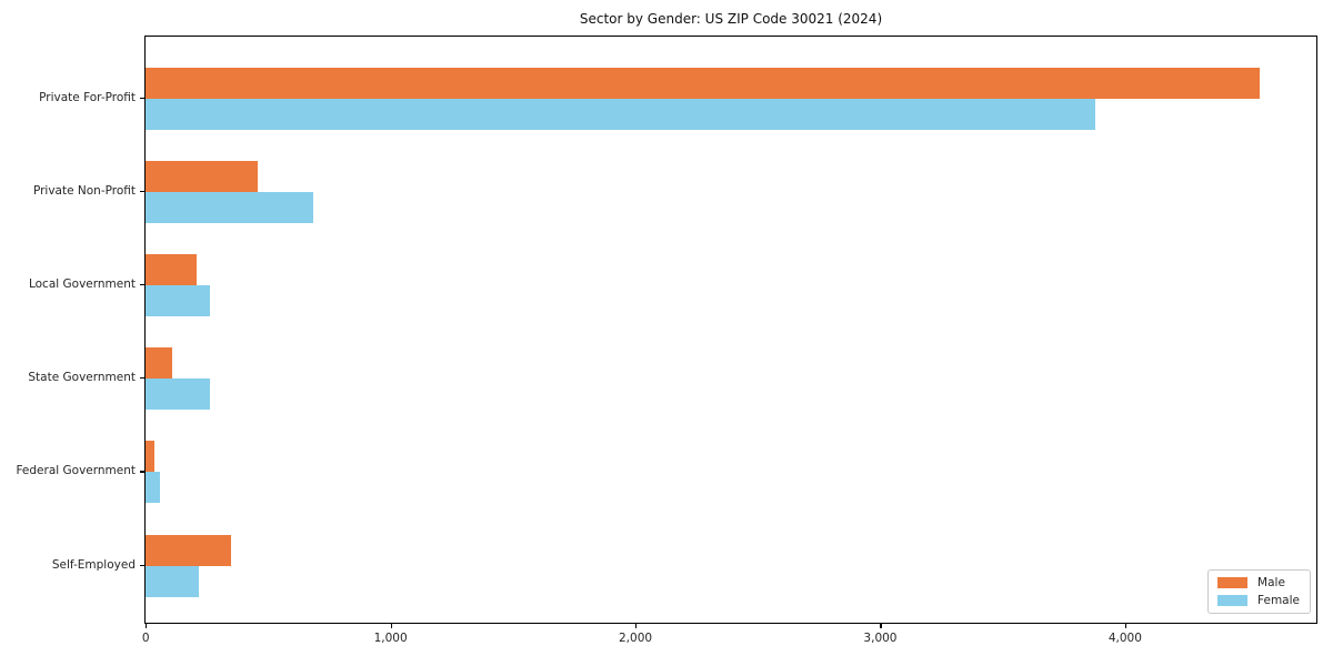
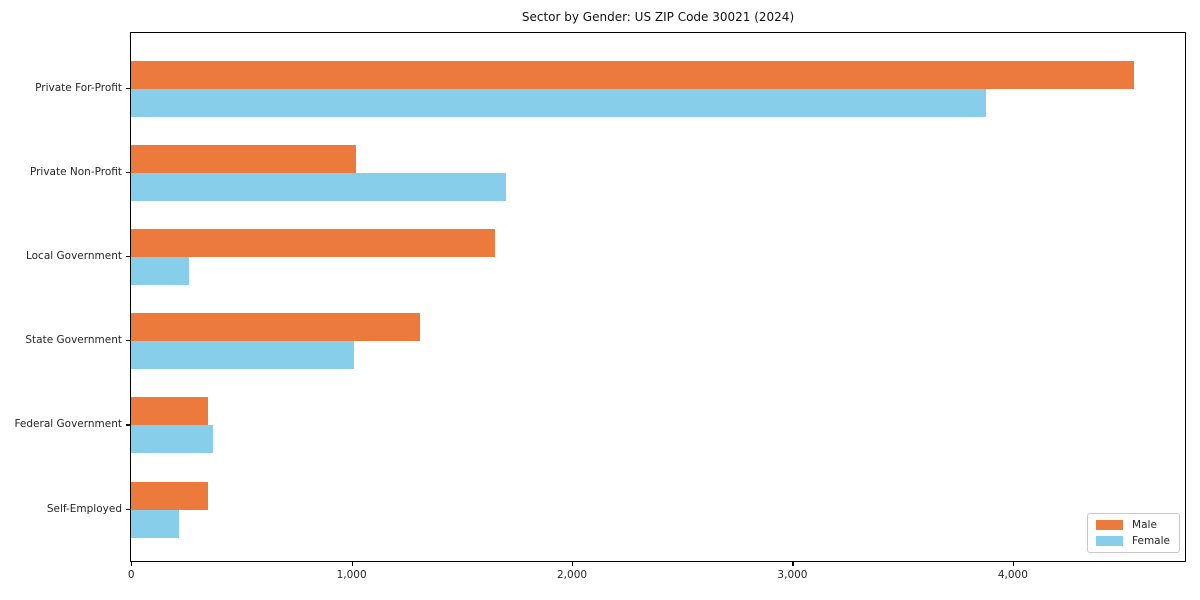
Male/Private Non-Profit: 460 -> 1020
Female/Private Non-Profit: 680 -> 1700
Male/Local Government: 210 -> 1650
Male/State Government: 110 -> 1310
Female/State Government: 260 -> 1010
Male/Federal Government: 40 -> 350
Female/Federal Government: 60 -> 370
